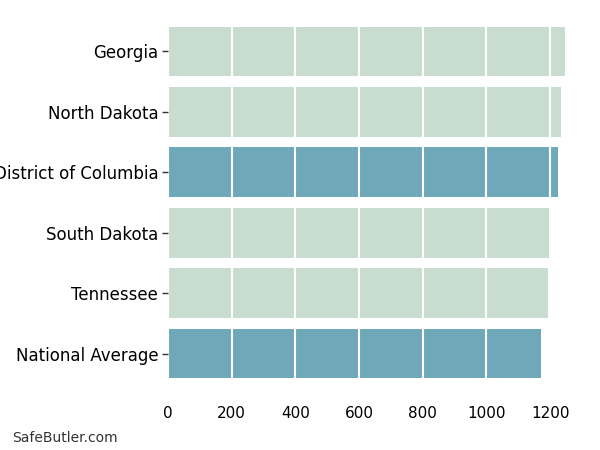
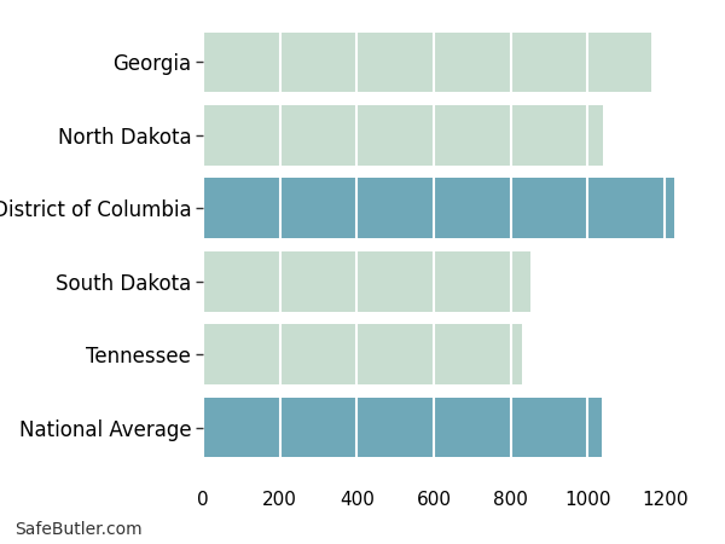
Georgia: 1247 -> 1165
North Dakota: 1233 -> 1040
South Dakota: 1200 -> 850
Tennessee: 1192 -> 830
National Average: 1172 -> 1035
